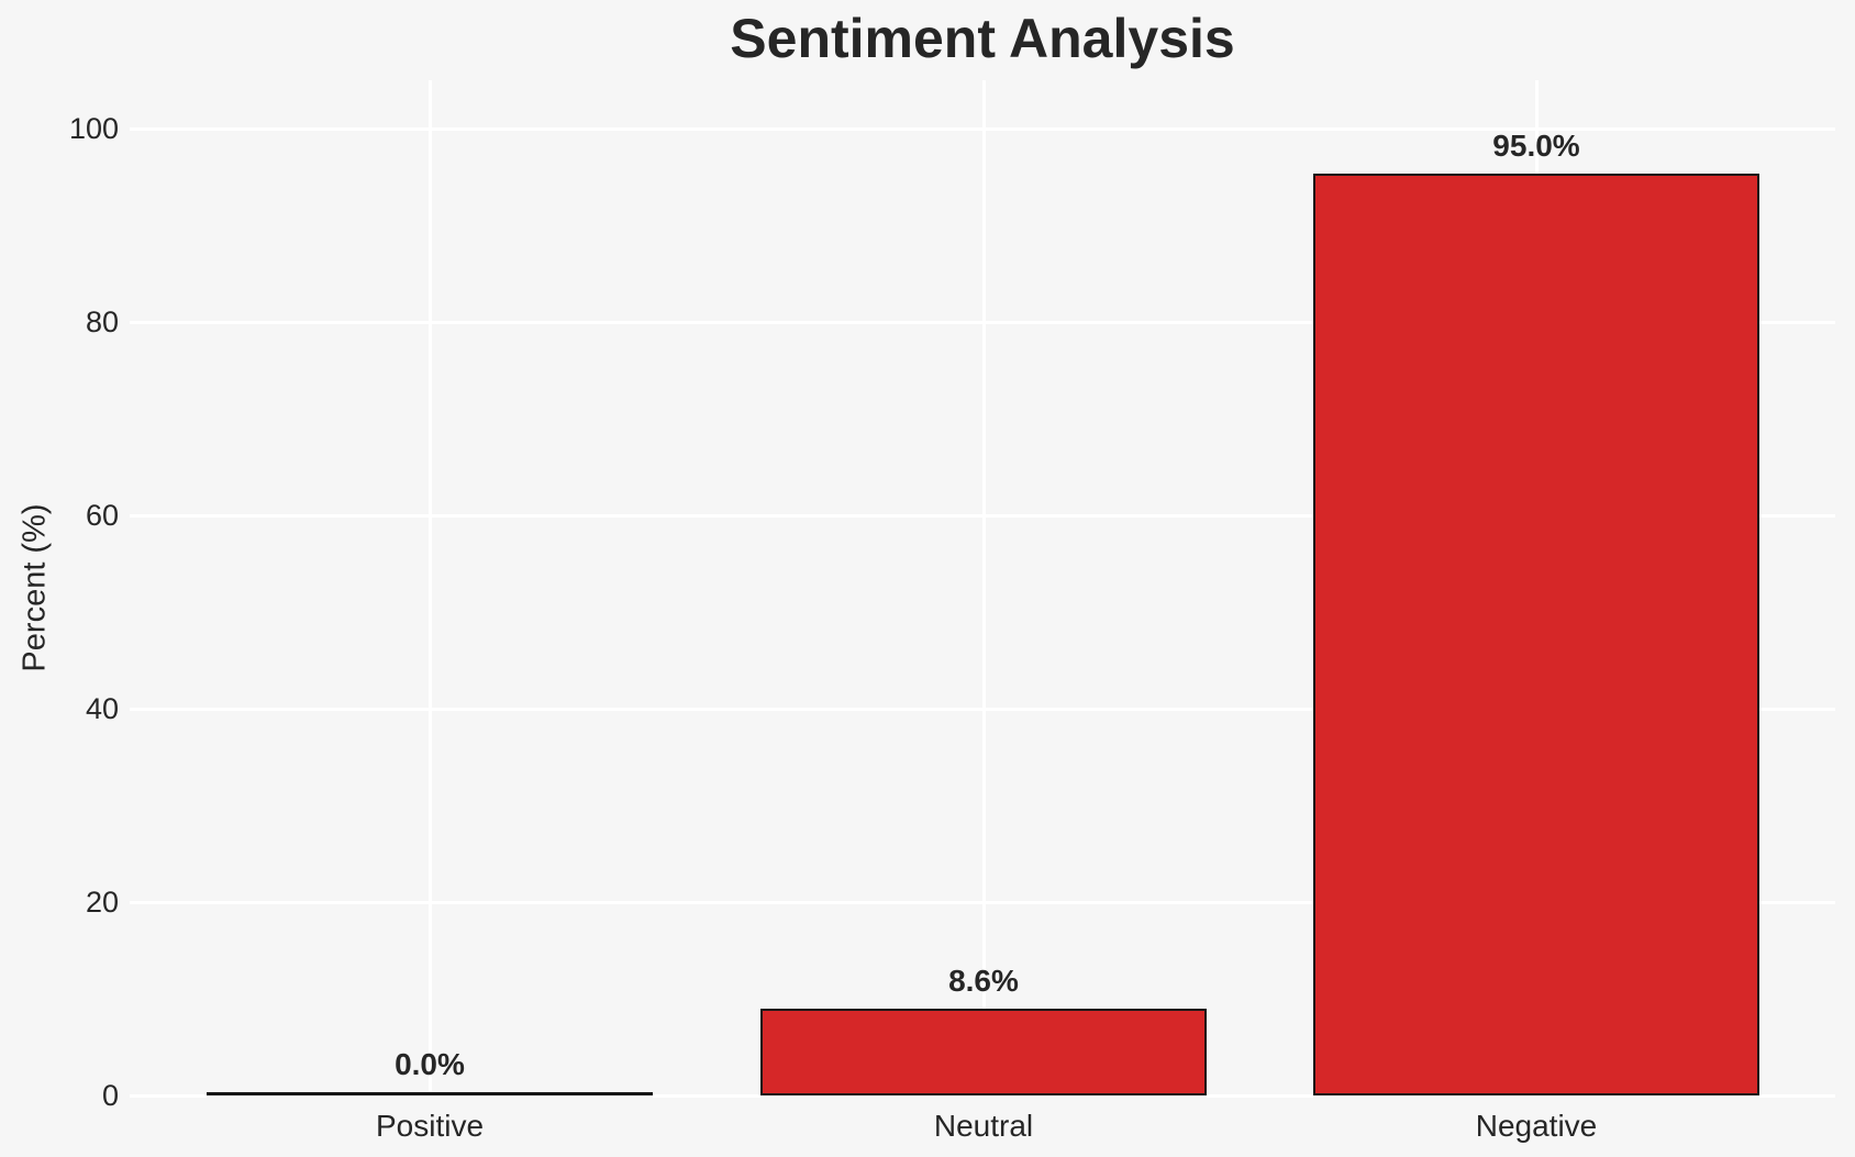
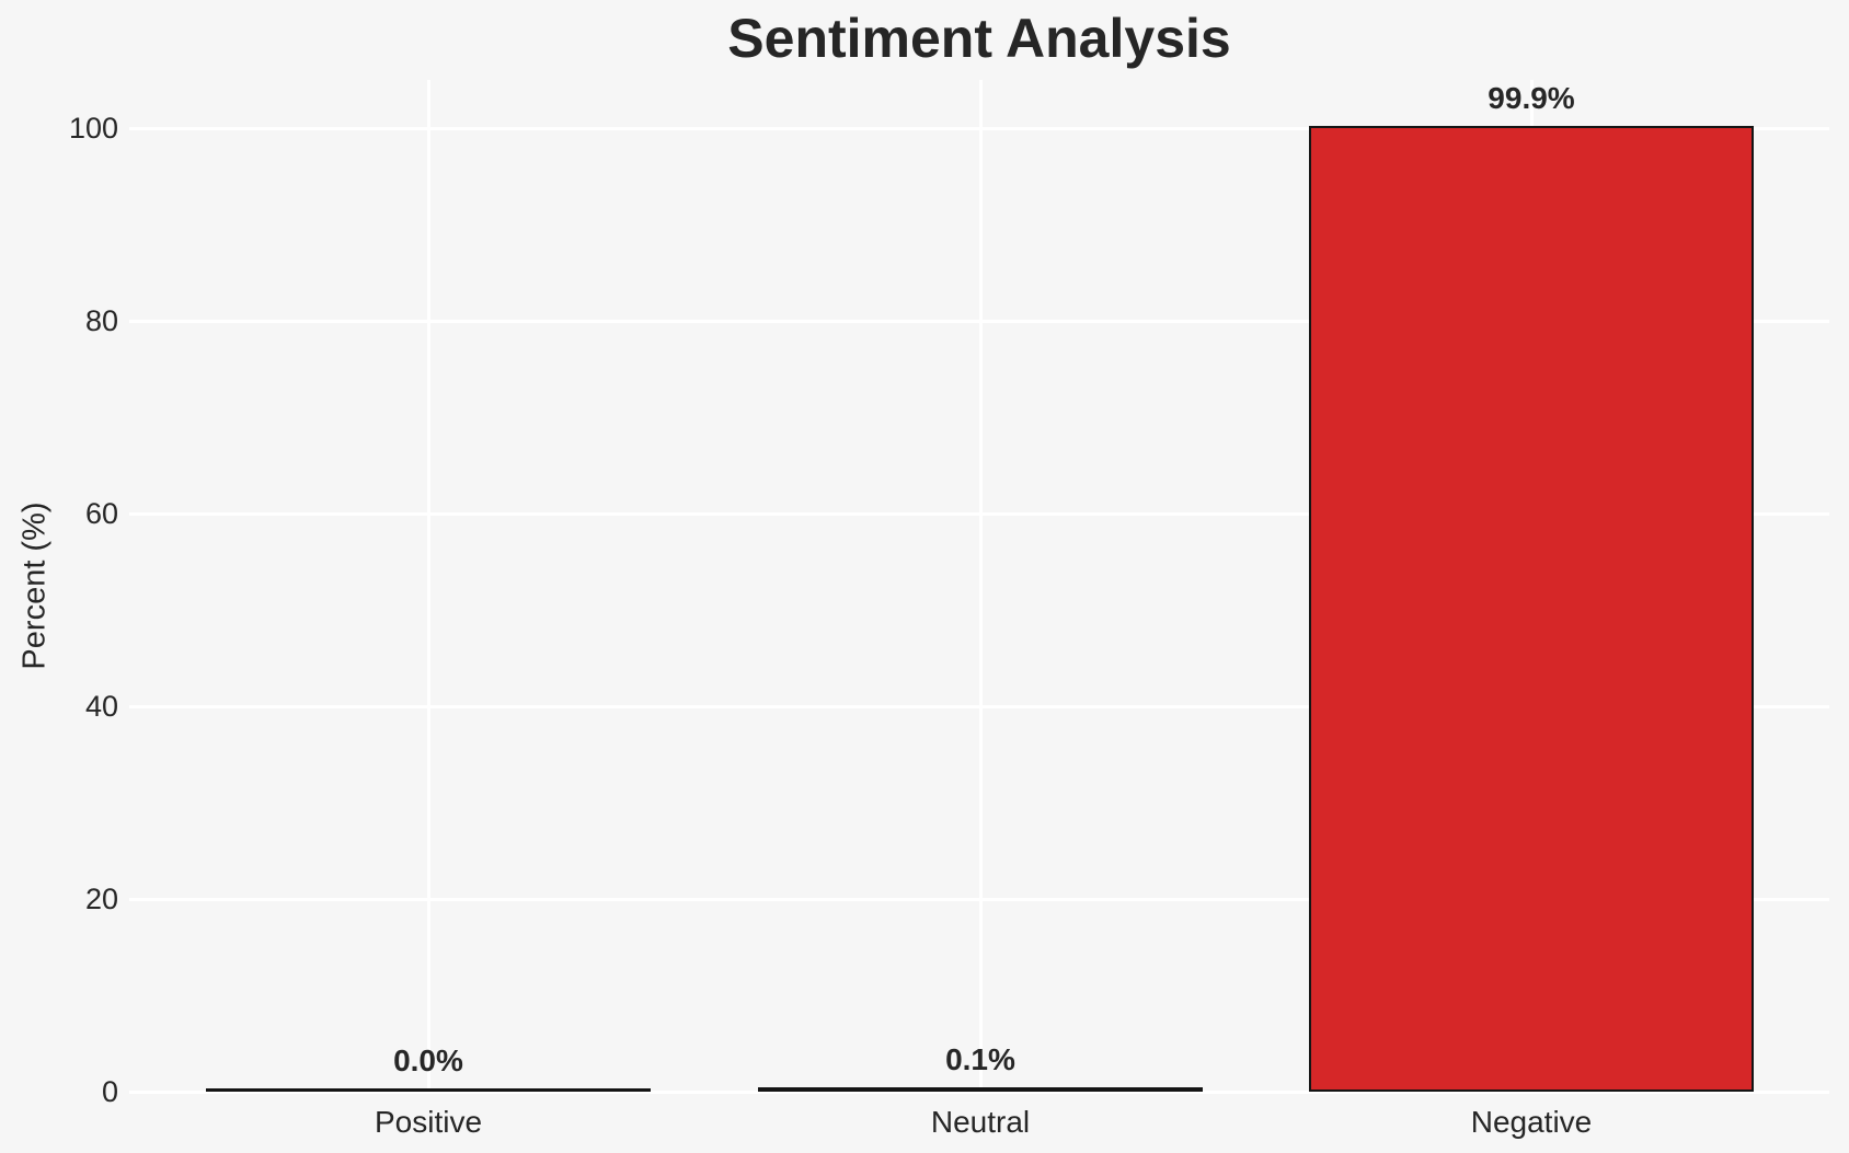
Neutral: 8.6% -> 0.1%
Negative: 95.0% -> 99.9%
